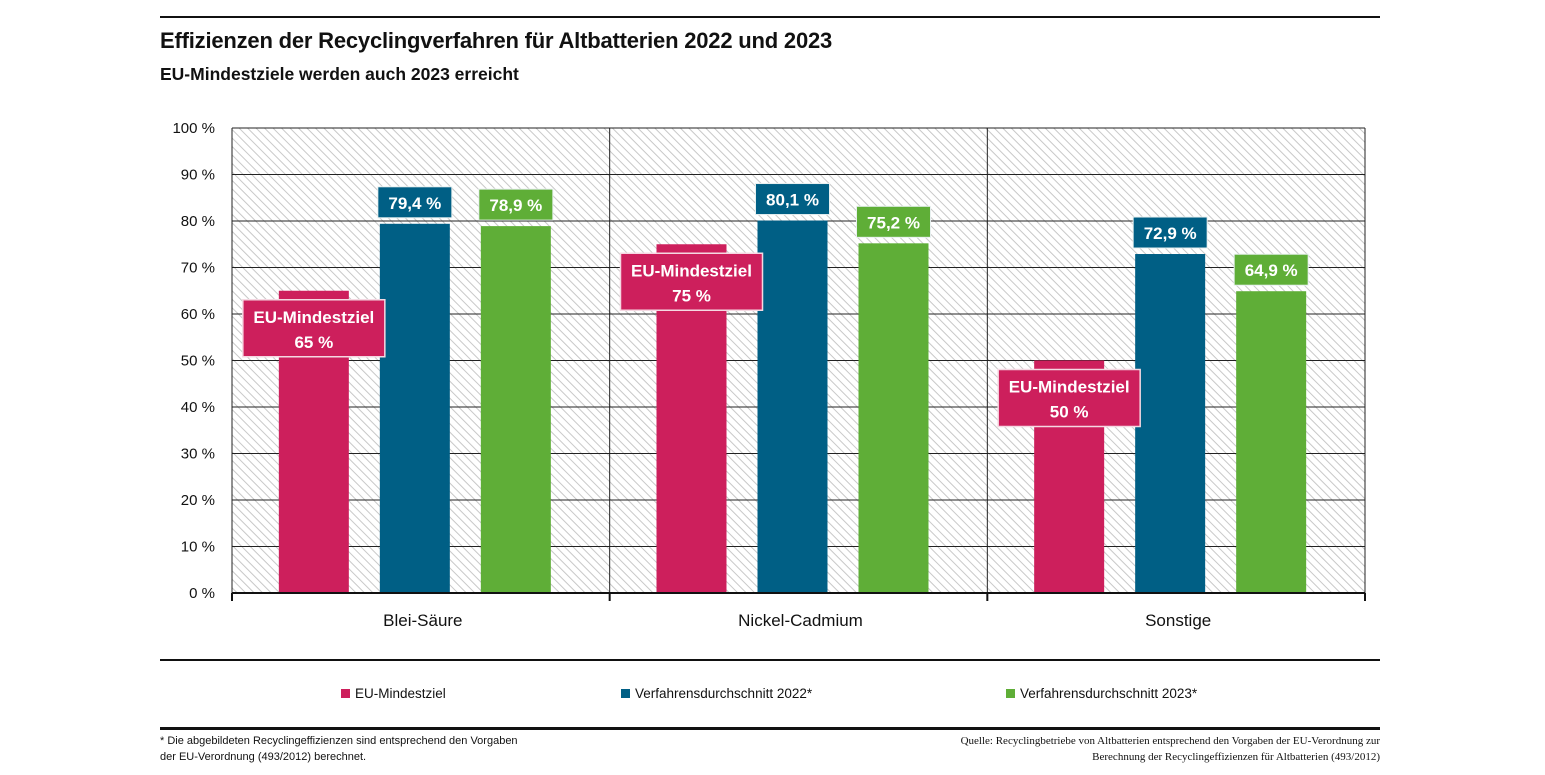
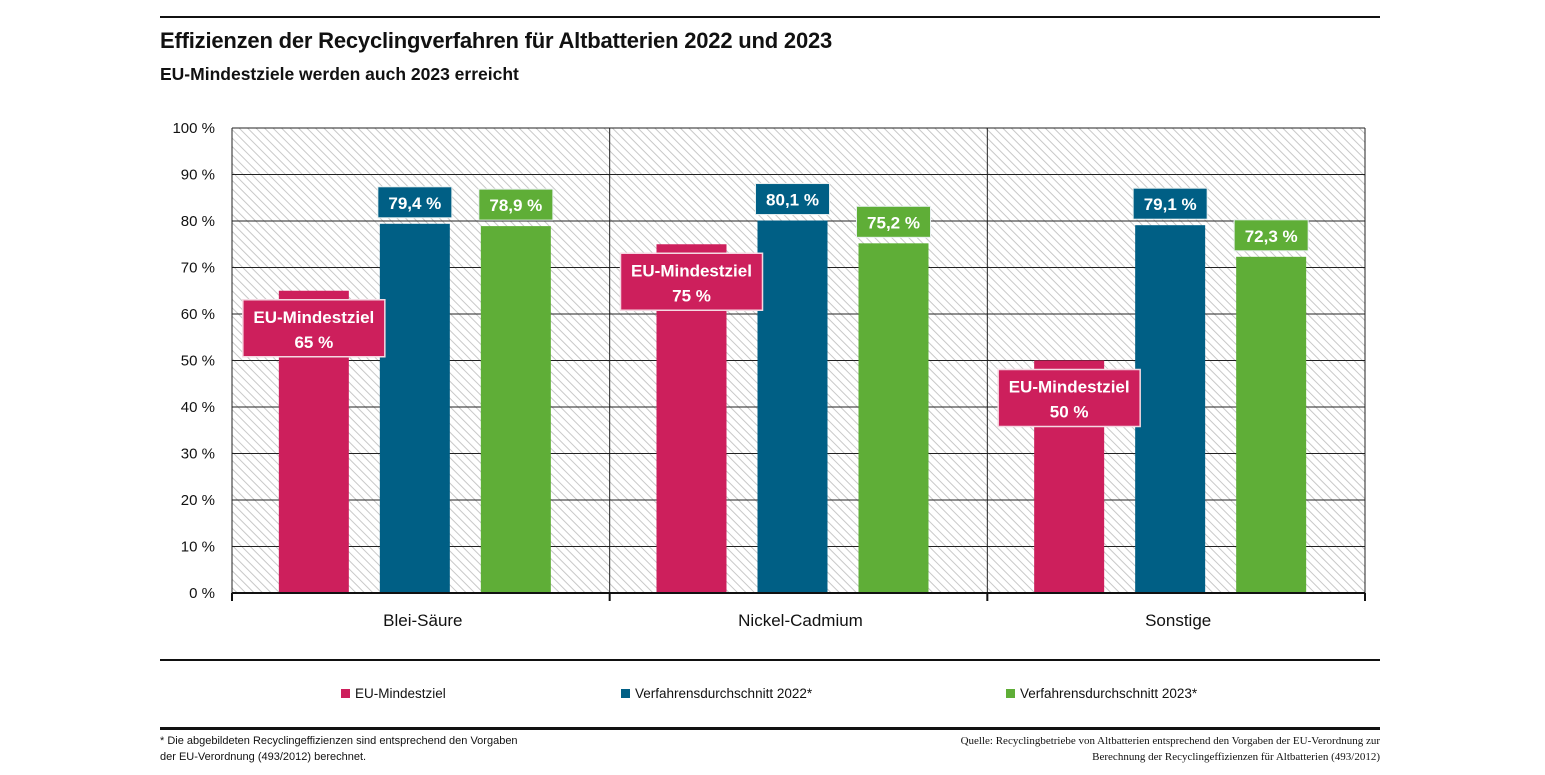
Verfahrensdurchschnitt 2022*/Sonstige: 72,9 -> 79,1
Verfahrensdurchschnitt 2023*/Sonstige: 64,9 -> 72,3
